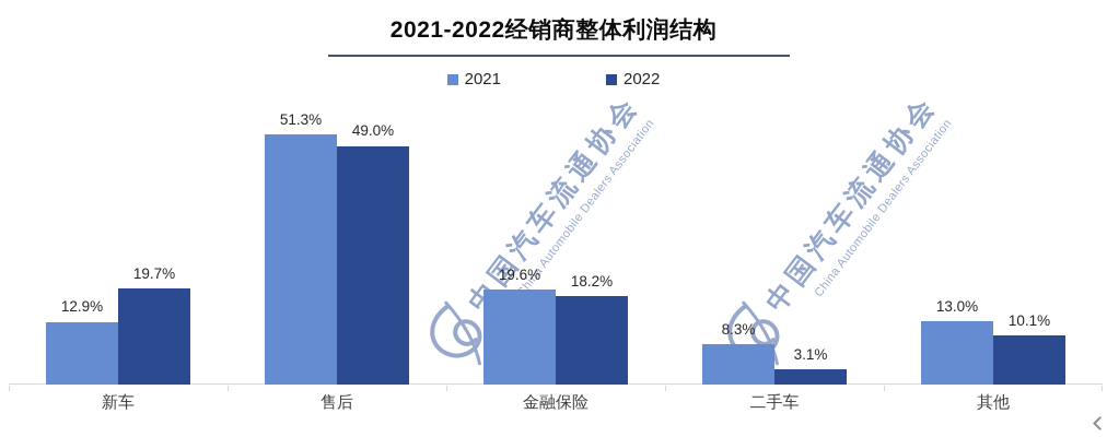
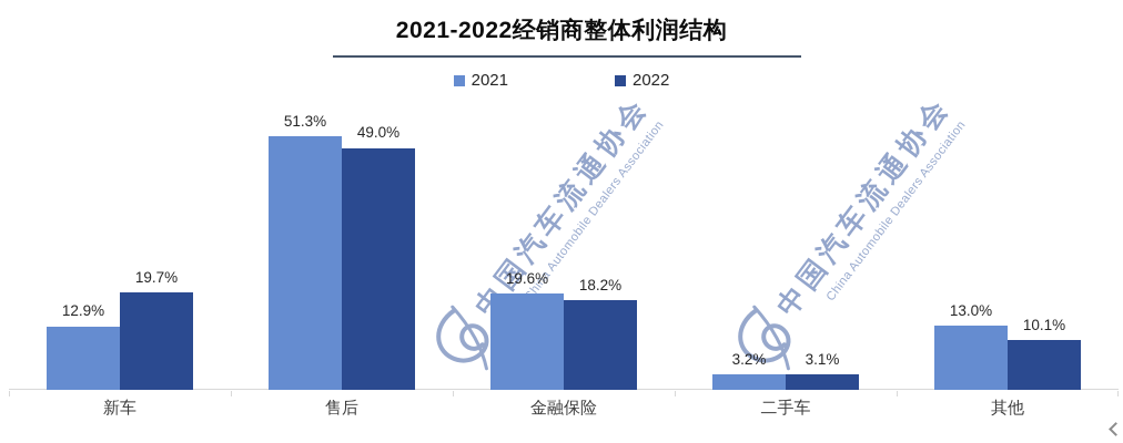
2021/二手车: 8.3% -> 3.2%
